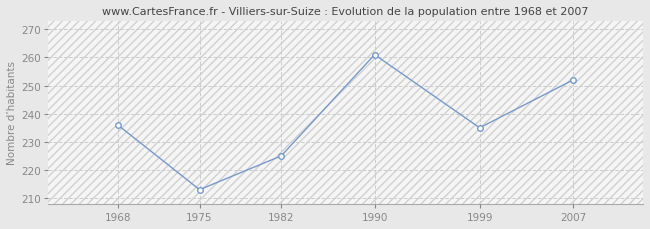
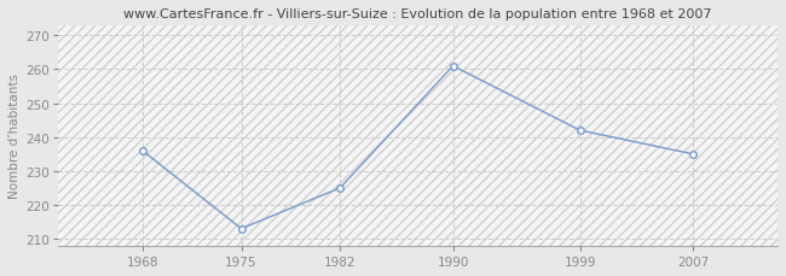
1999: 235 -> 242
2007: 252 -> 235
